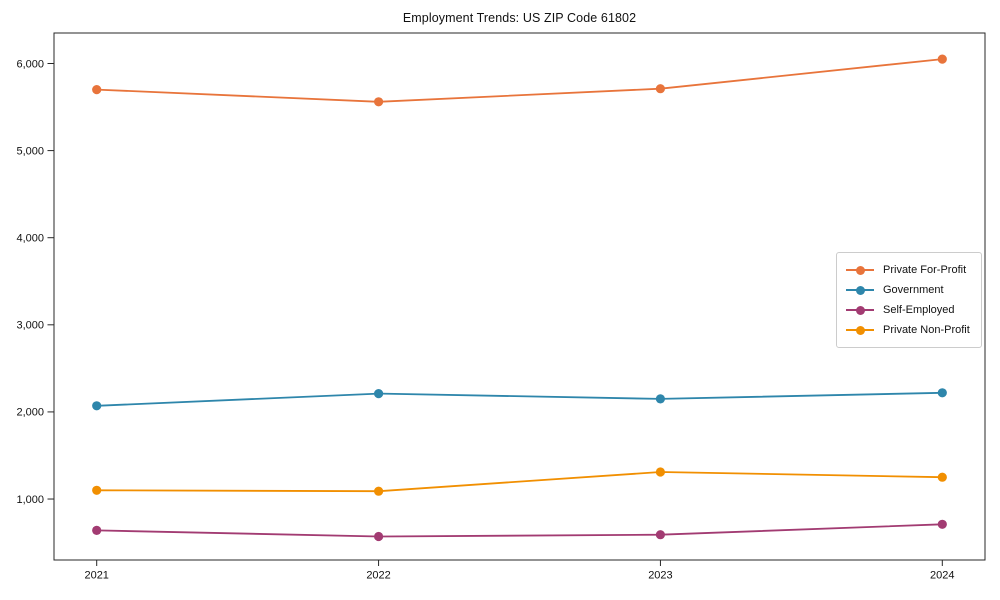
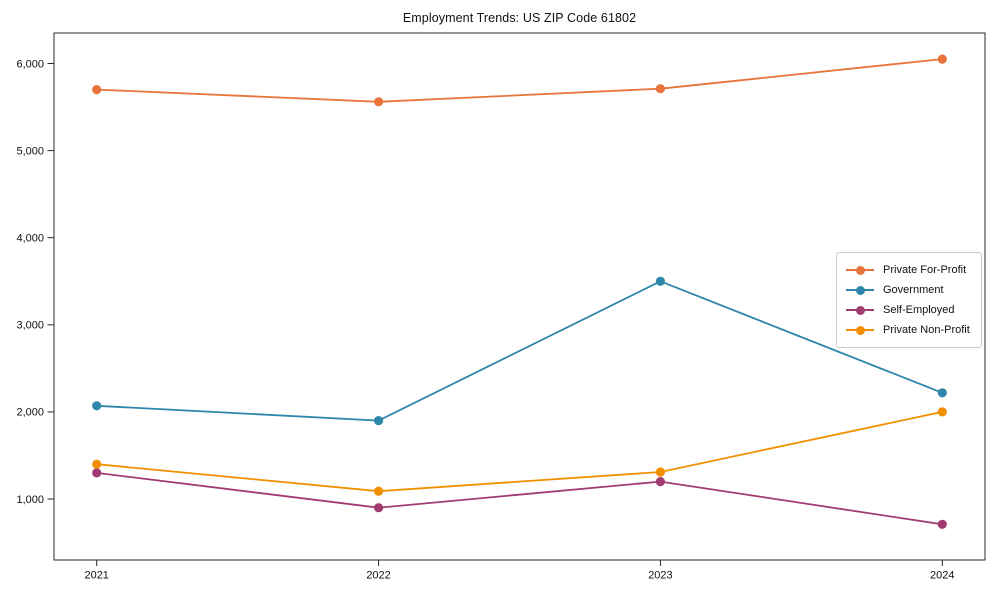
Self-Employed/2021: 600 -> 1300
Private Non-Profit/2021: 1100 -> 1400
Government/2022: 2200 -> 1900
Self-Employed/2022: 600 -> 900
Government/2023: 2200 -> 3500
Self-Employed/2023: 600 -> 1200
Private Non-Profit/2024: 1200 -> 2000
